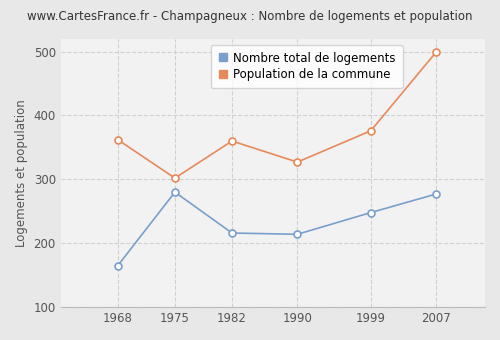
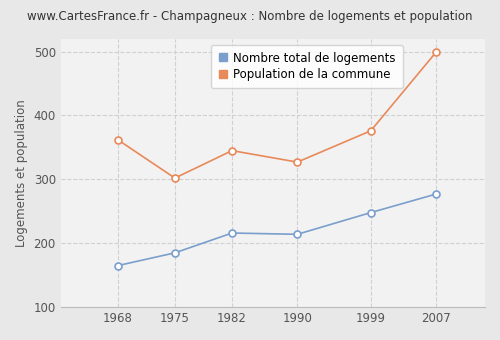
Nombre total de logements/1975: 280 -> 185
Population de la commune/1982: 360 -> 345
